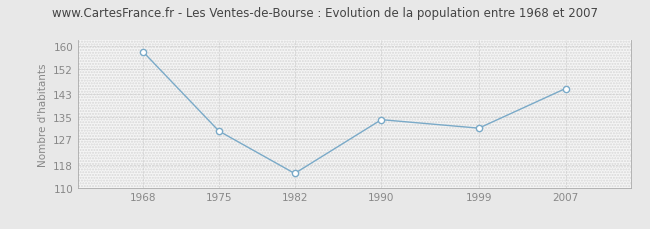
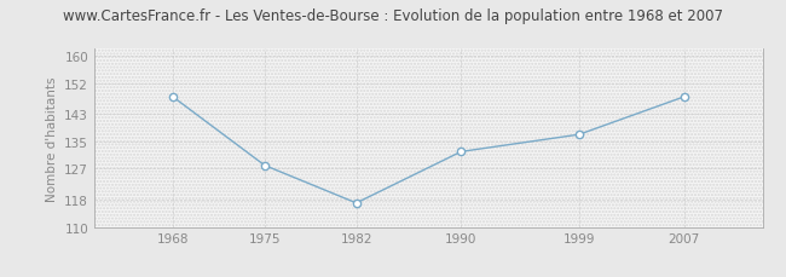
1968: 158 -> 148
1975: 130 -> 128
1982: 115 -> 117
1990: 134 -> 132
1999: 131 -> 137
2007: 145 -> 148
